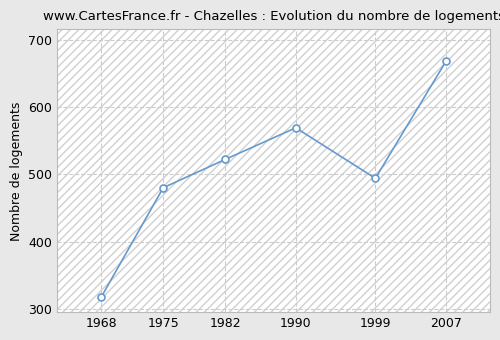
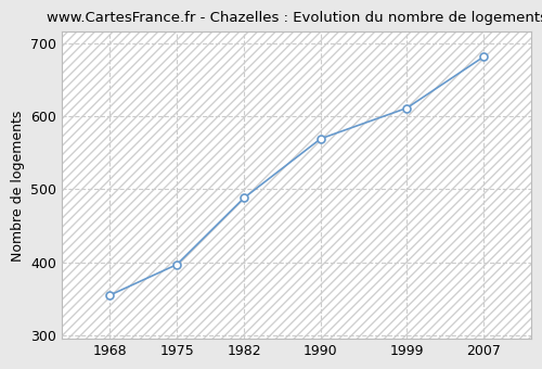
1968: 318 -> 355
1975: 480 -> 397
1982: 522 -> 488
1999: 494 -> 611
2007: 668 -> 681
